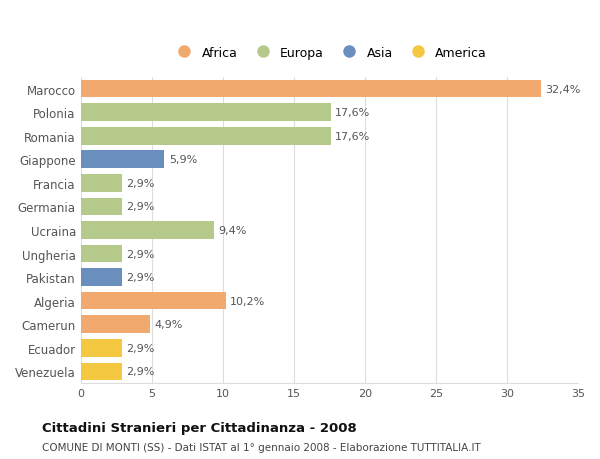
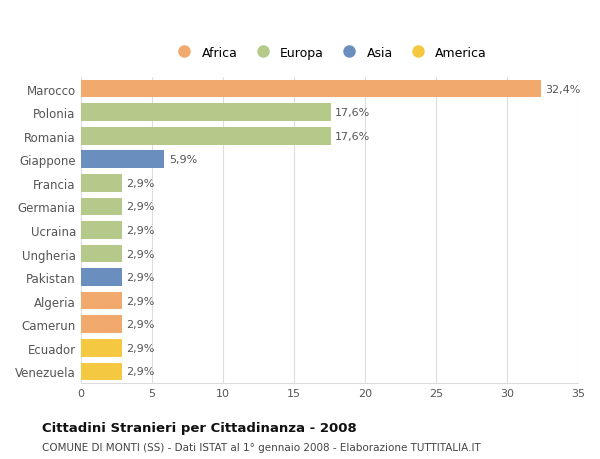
Ucraina: 9,4% -> 2,9%
Algeria: 10,2% -> 2,9%
Camerun: 4,9% -> 2,9%
